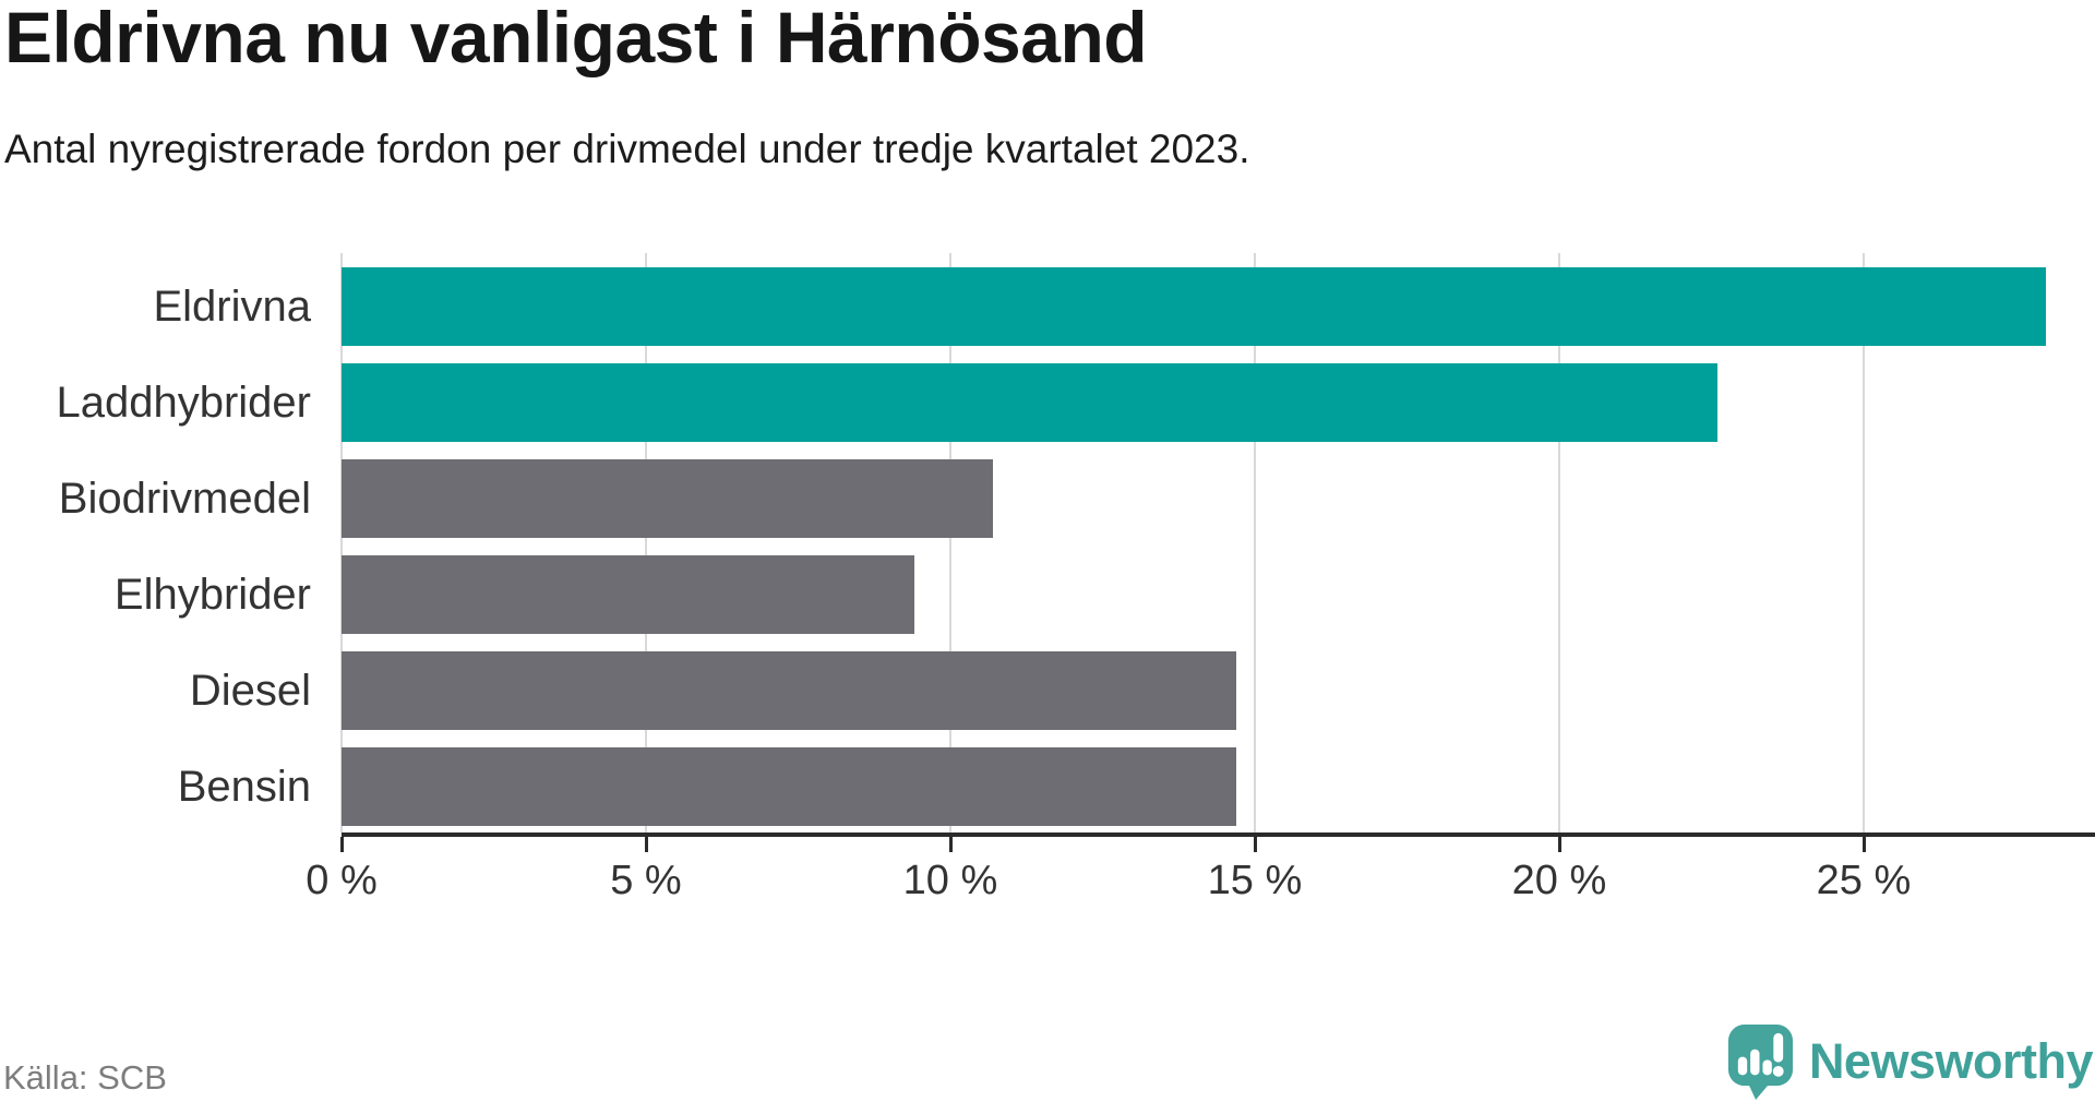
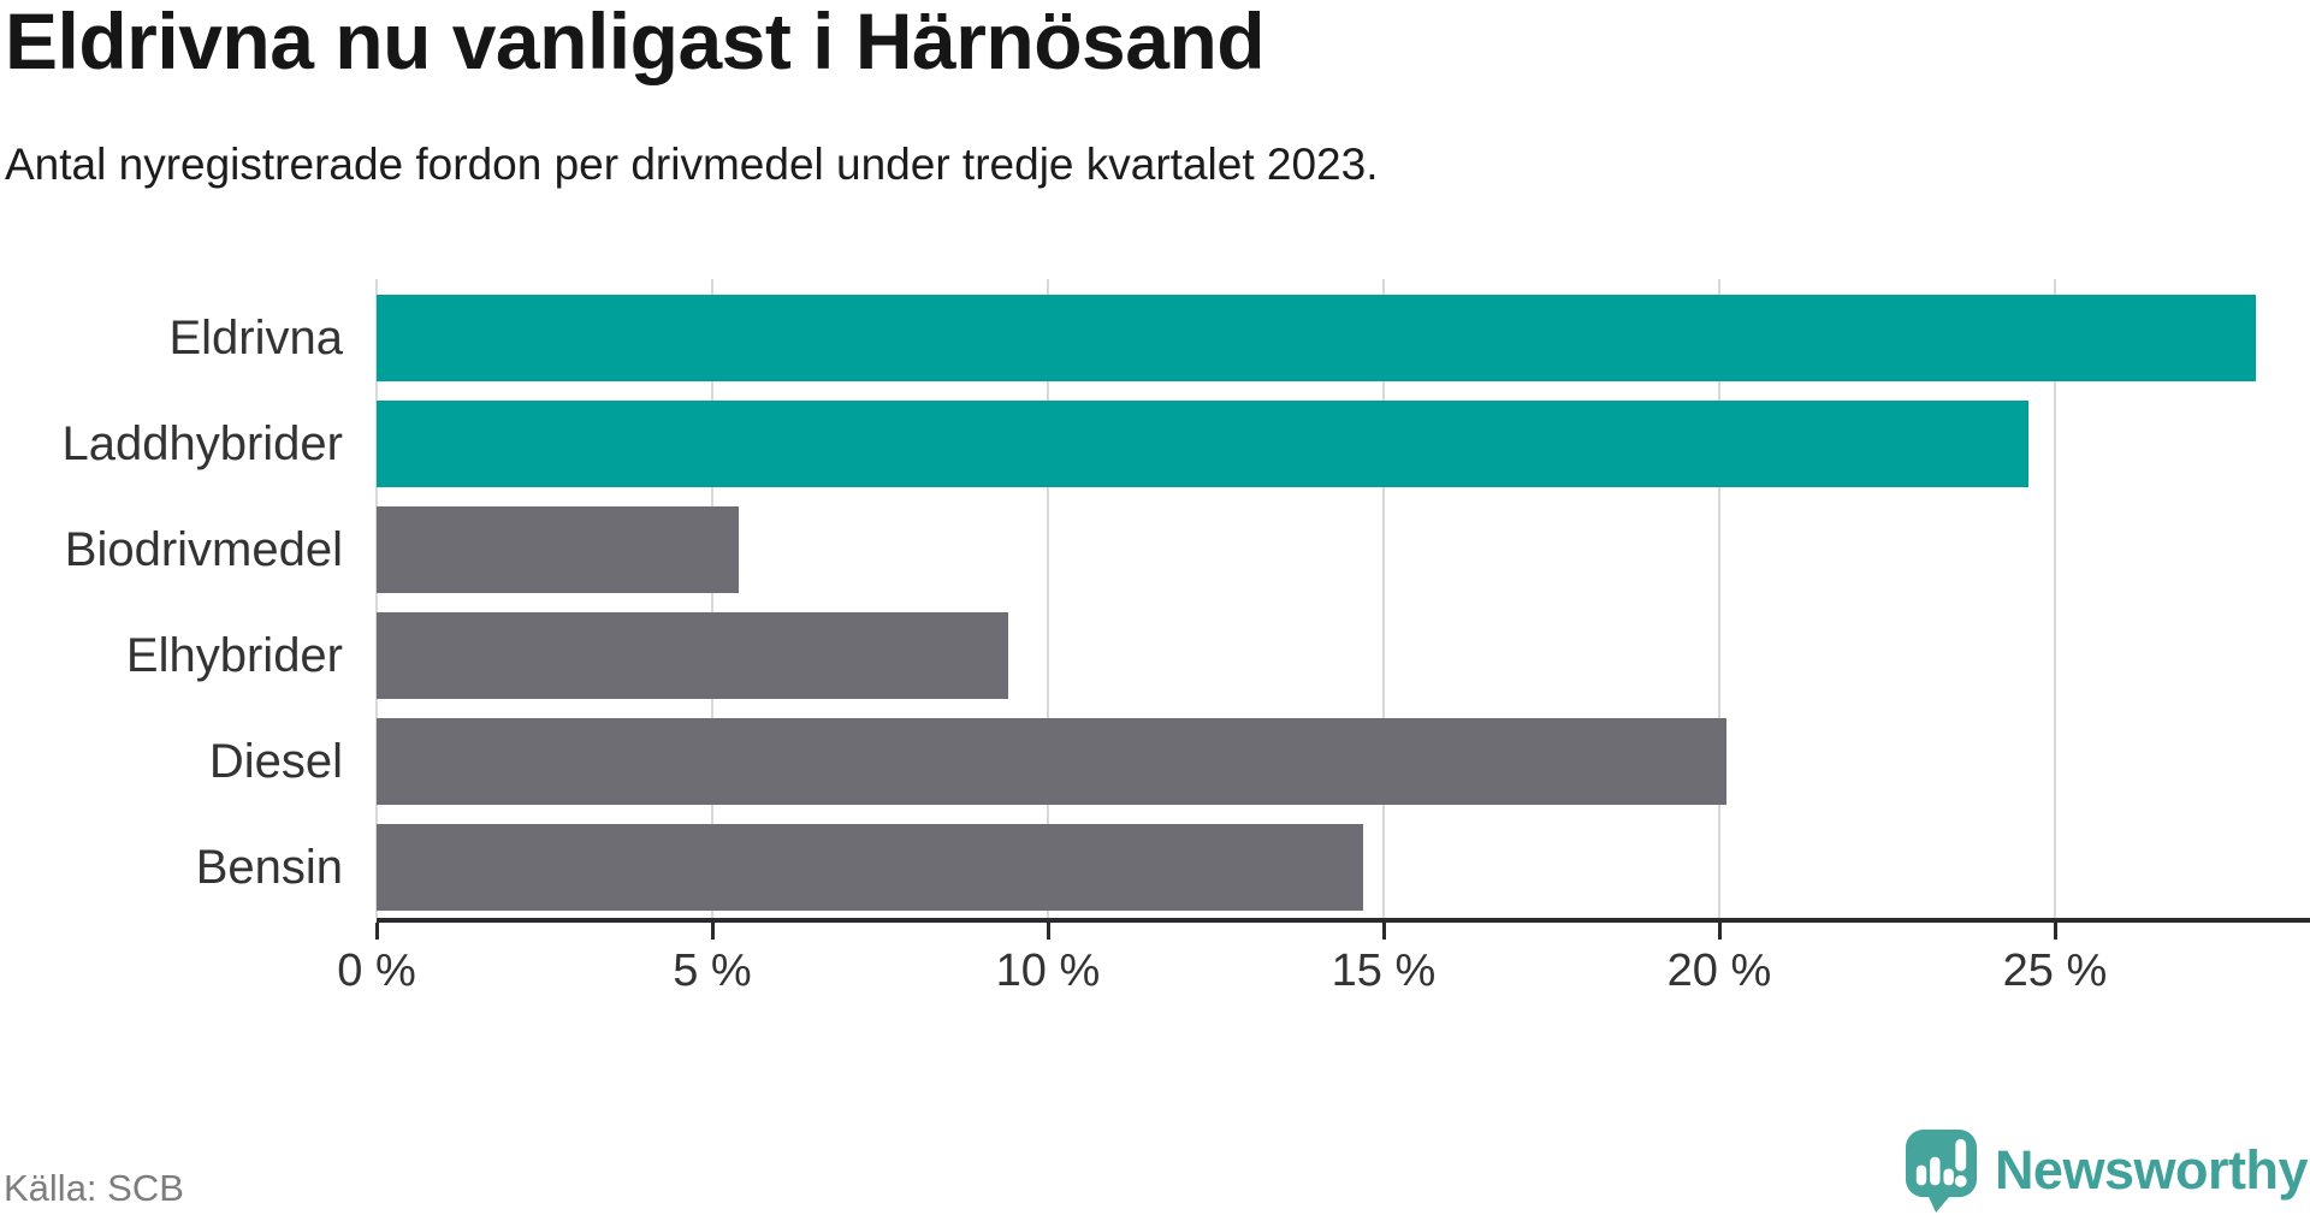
Laddhybrider: 22.6% -> 24.6%
Biodrivmedel: 10.7% -> 5.4%
Diesel: 14.7% -> 20.1%
